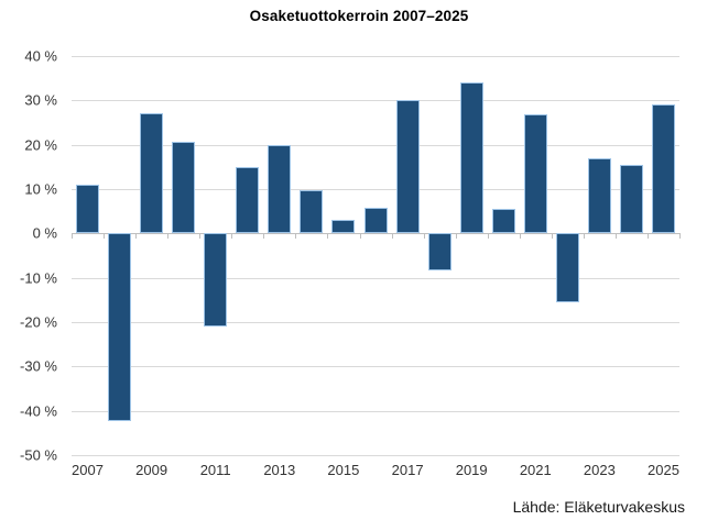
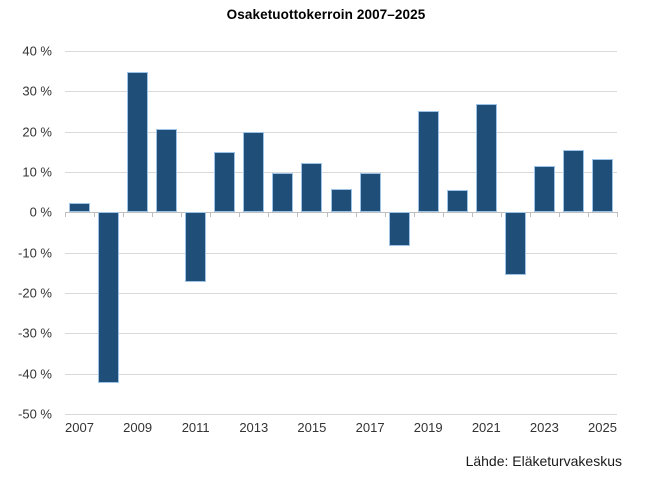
2007: 11% -> 2%
2009: 27% -> 35%
2011: -21% -> -17%
2015: 3% -> 12%
2017: 30% -> 10%
2019: 34% -> 25%
2023: 17% -> 11%
2025: 29% -> 13%
